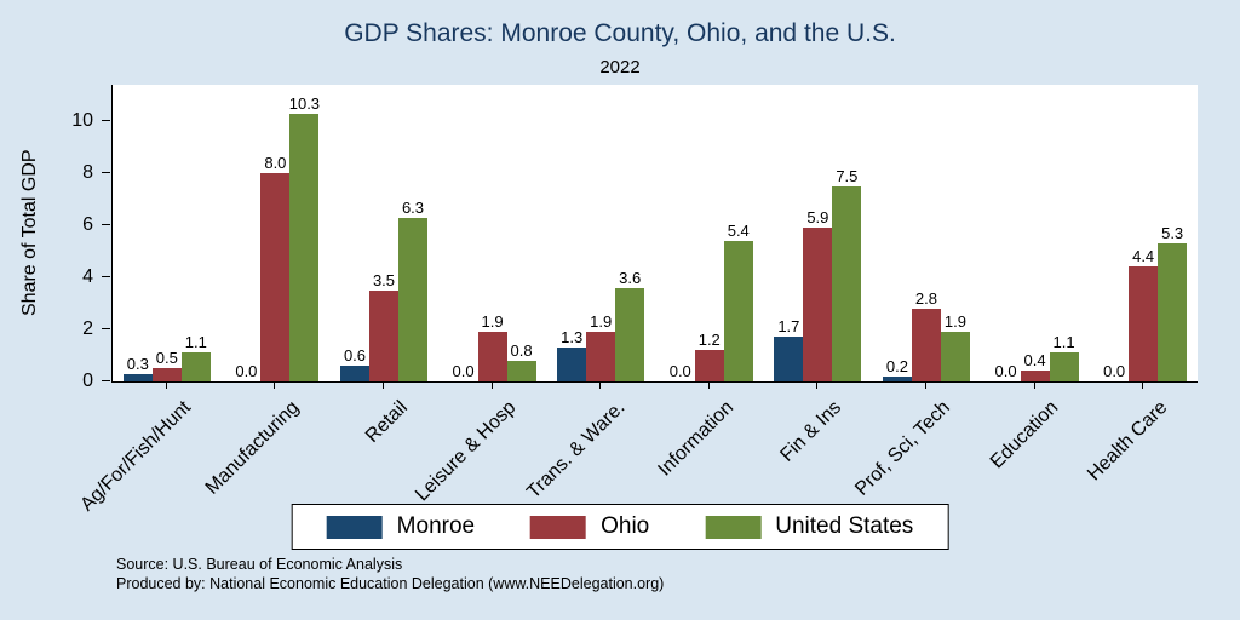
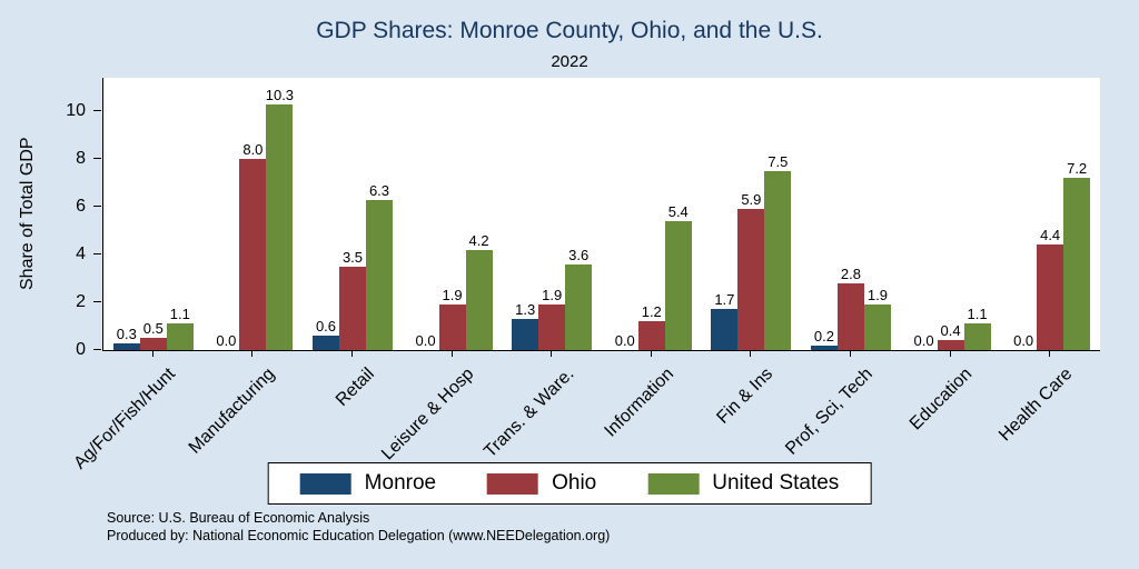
United States/Leisure & Hosp: 0.8 -> 4.2
United States/Health Care: 5.3 -> 7.2
